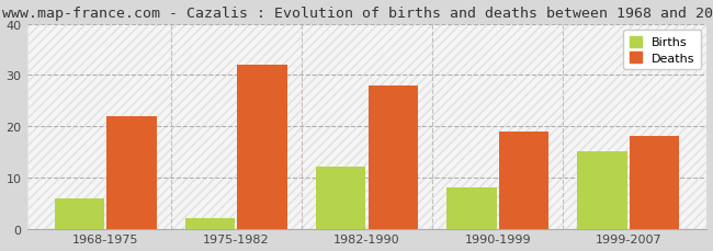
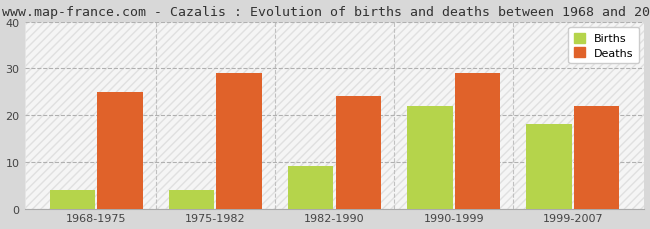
Births/1968-1975: 6 -> 4
Deaths/1968-1975: 22 -> 25
Births/1975-1982: 2 -> 4
Deaths/1975-1982: 32 -> 29
Births/1982-1990: 12 -> 9
Deaths/1982-1990: 28 -> 24
Births/1990-1999: 8 -> 22
Deaths/1990-1999: 19 -> 29
Births/1999-2007: 15 -> 18
Deaths/1999-2007: 18 -> 22
